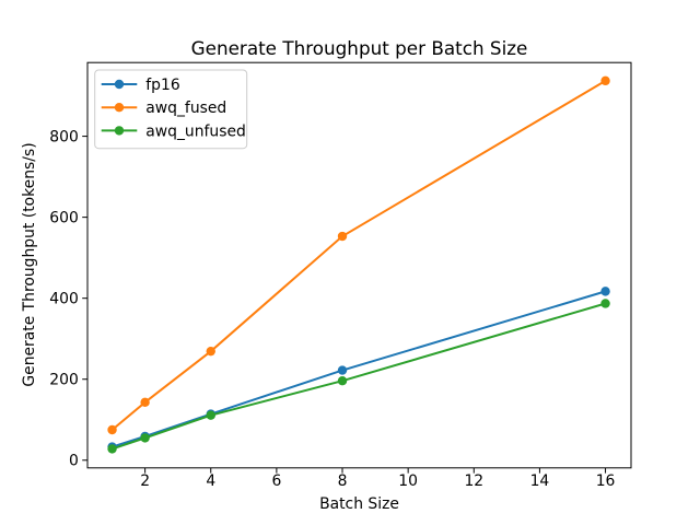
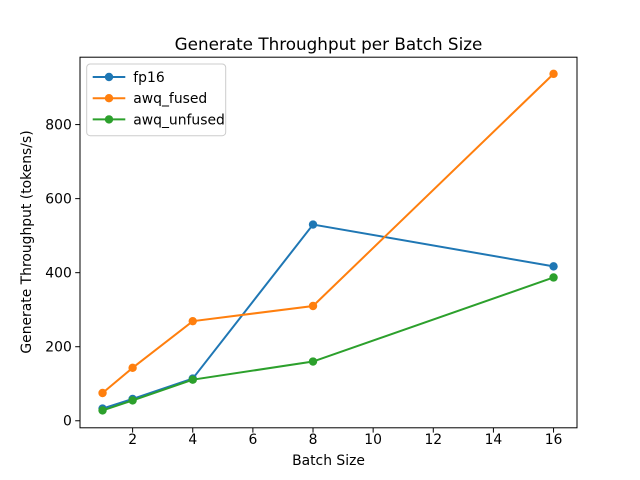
fp16/8: 220 -> 530
awq_fused/8: 550 -> 310
awq_unfused/8: 200 -> 160
